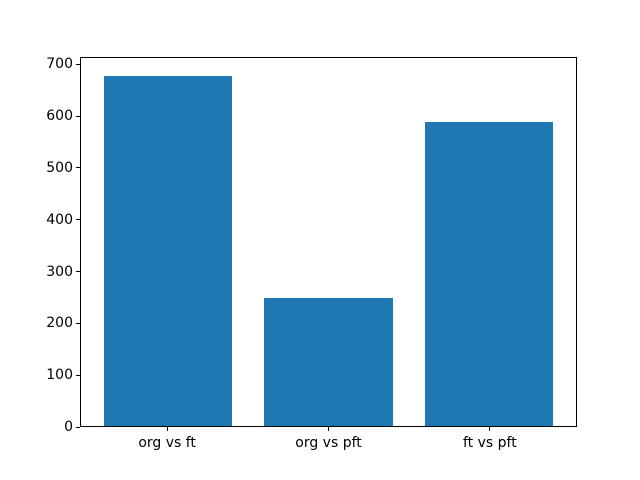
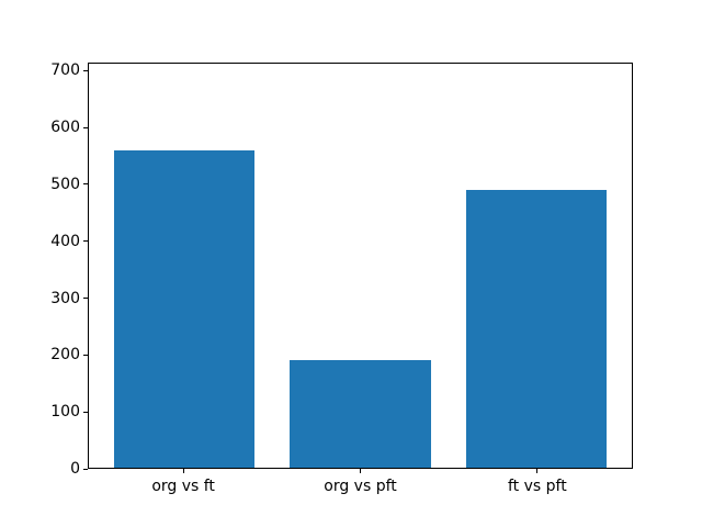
org vs ft: 680 -> 560
org vs pft: 250 -> 190
ft vs pft: 590 -> 490
